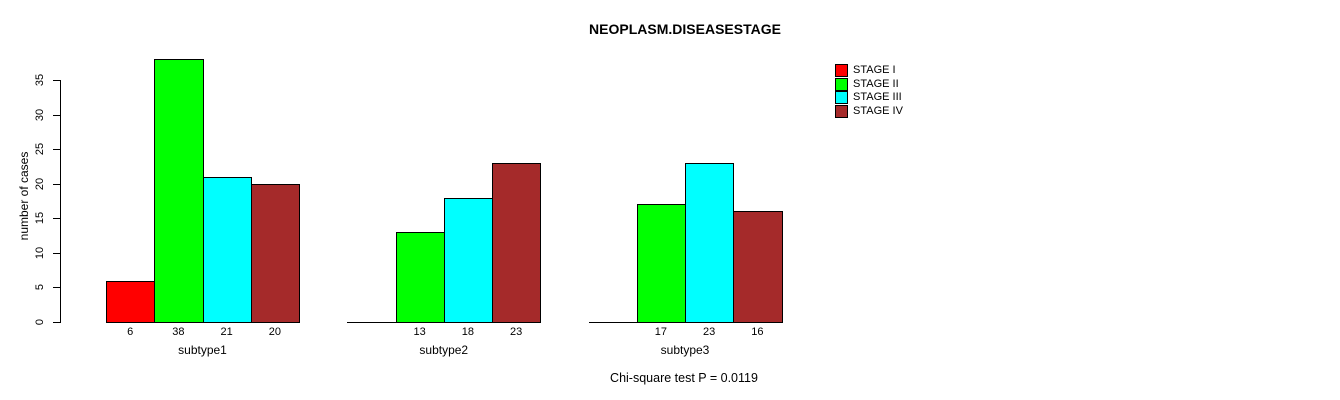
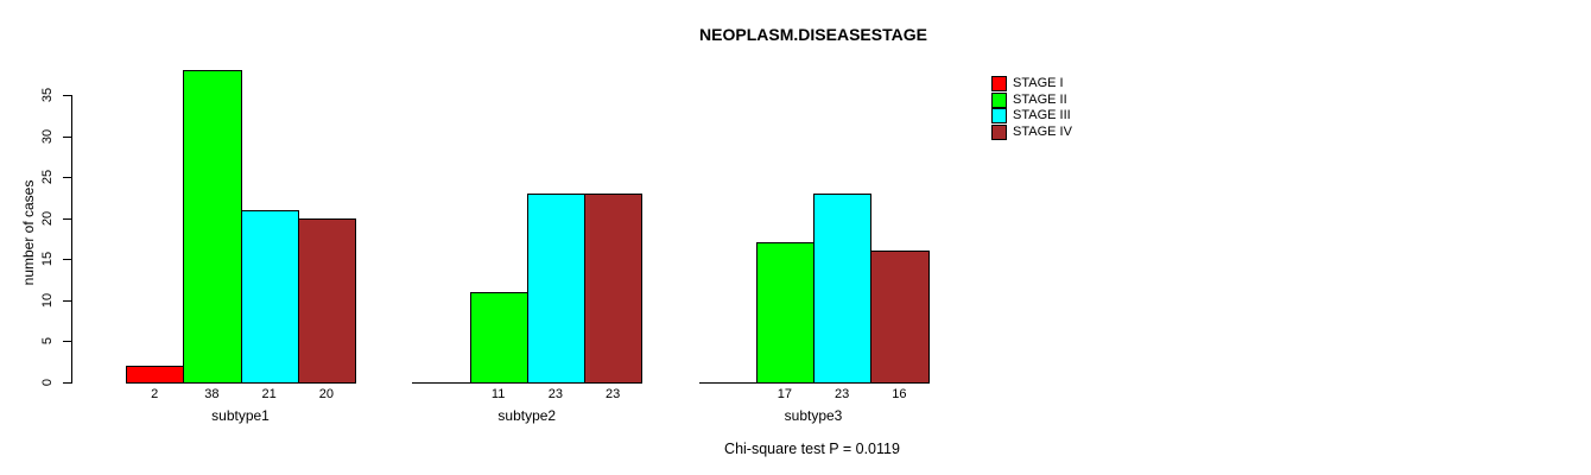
STAGE I/subtype1: 6 -> 2
STAGE II/subtype2: 13 -> 11
STAGE III/subtype2: 18 -> 23
